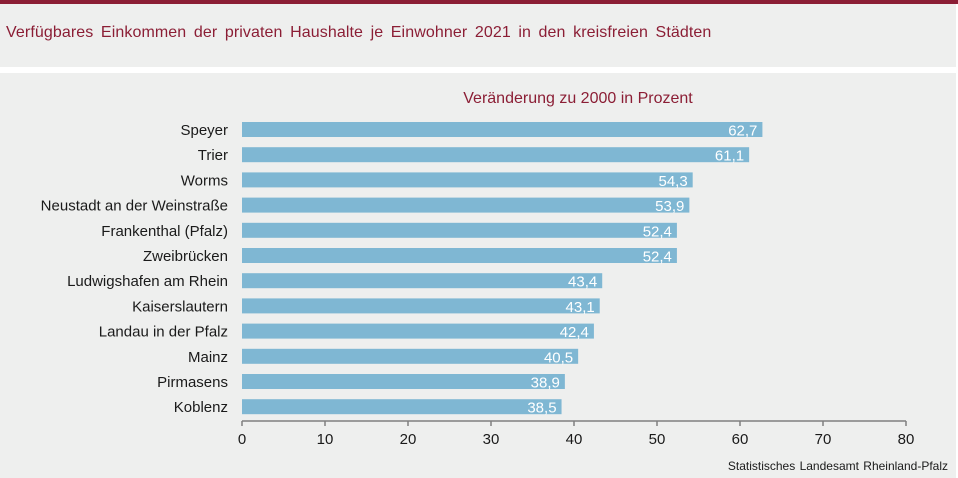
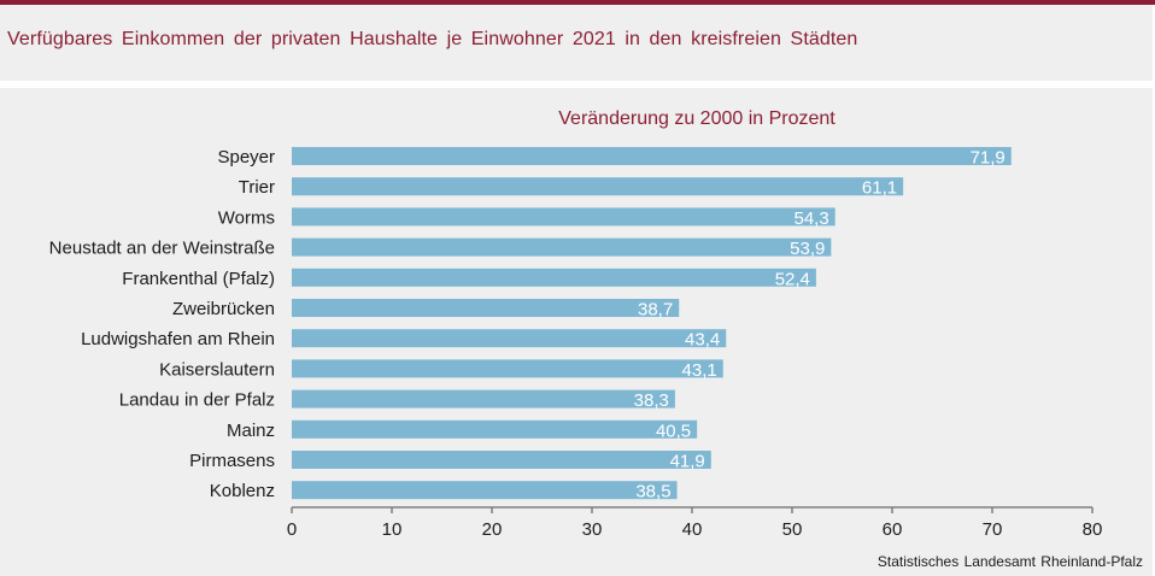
Speyer: 62,7 -> 71,9
Zweibrücken: 52,4 -> 38,7
Landau in der Pfalz: 42,4 -> 38,3
Pirmasens: 38,9 -> 41,9
